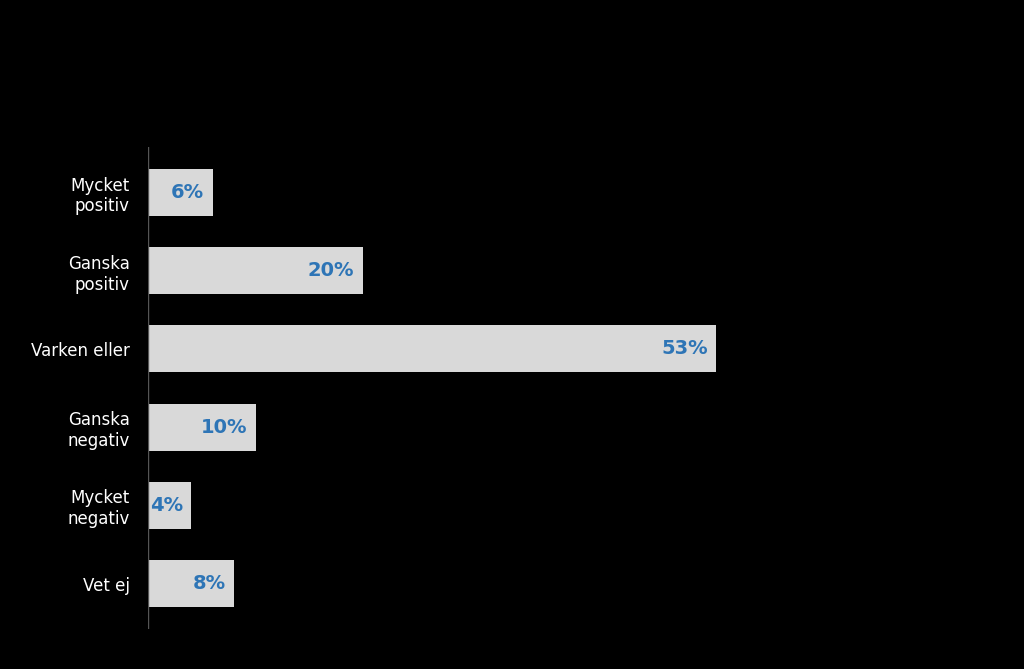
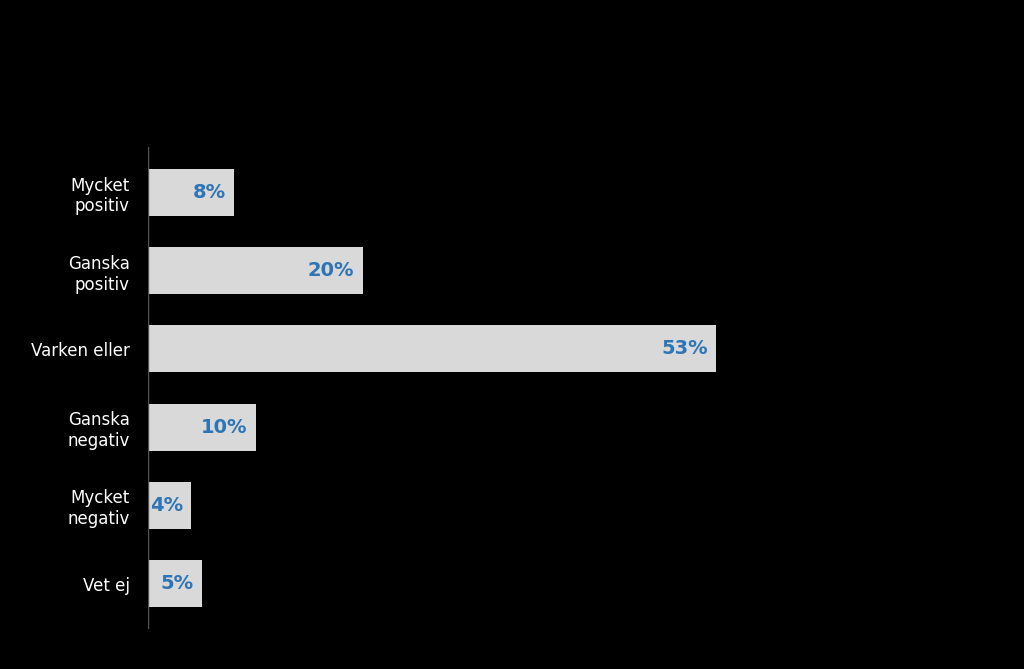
Mycket positiv: 6% -> 8%
Vet ej: 8% -> 5%
